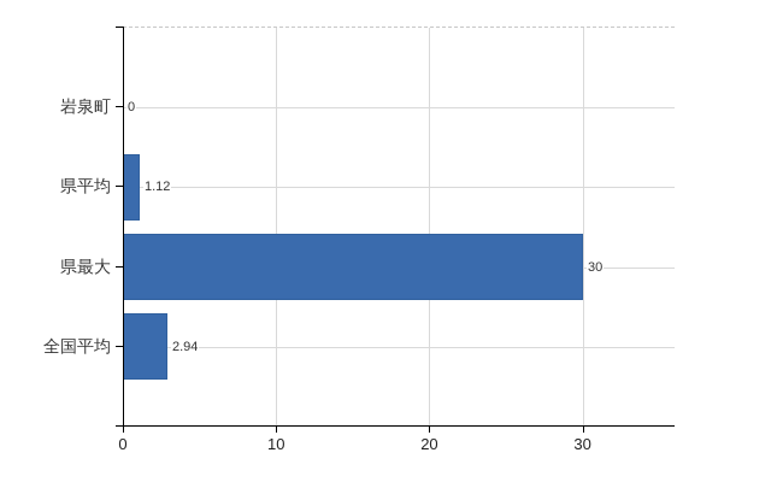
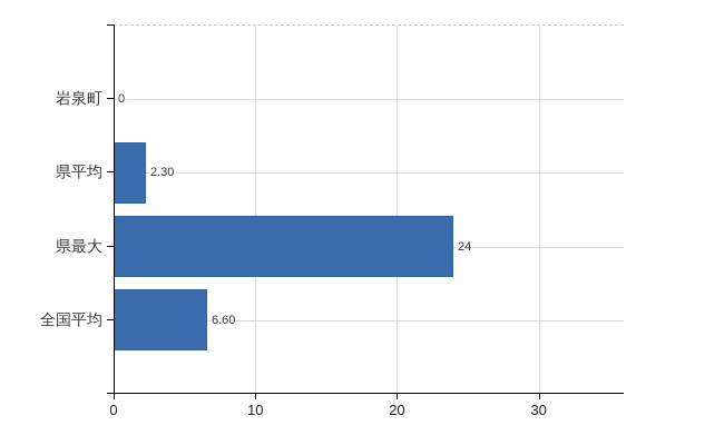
県平均: 1.12 -> 2.30
県最大: 30 -> 24
全国平均: 2.94 -> 6.60
